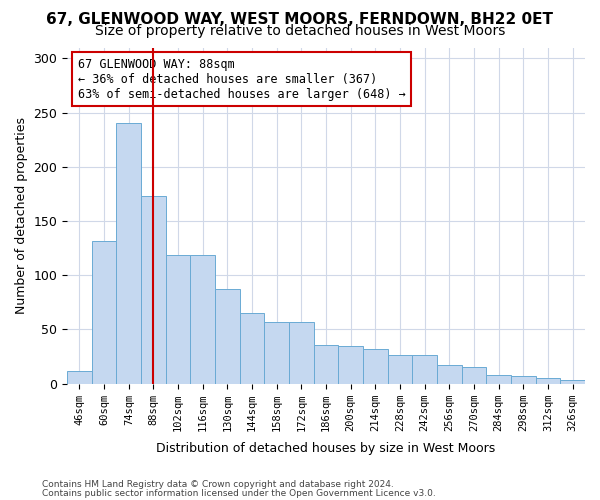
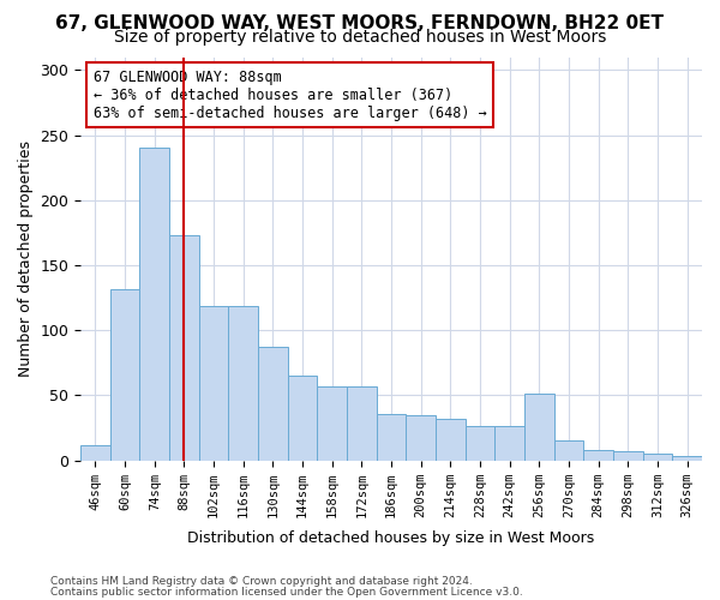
256sqm: 17 -> 51
